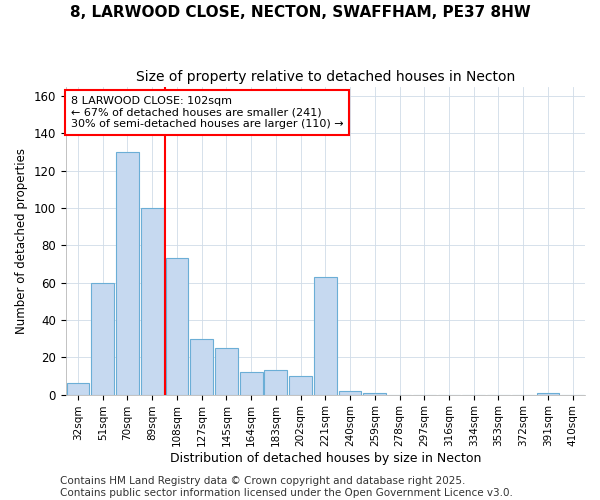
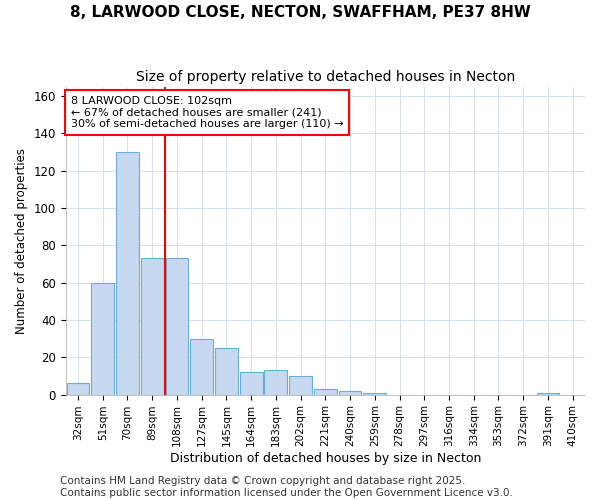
89sqm: 100 -> 73
221sqm: 63 -> 3
